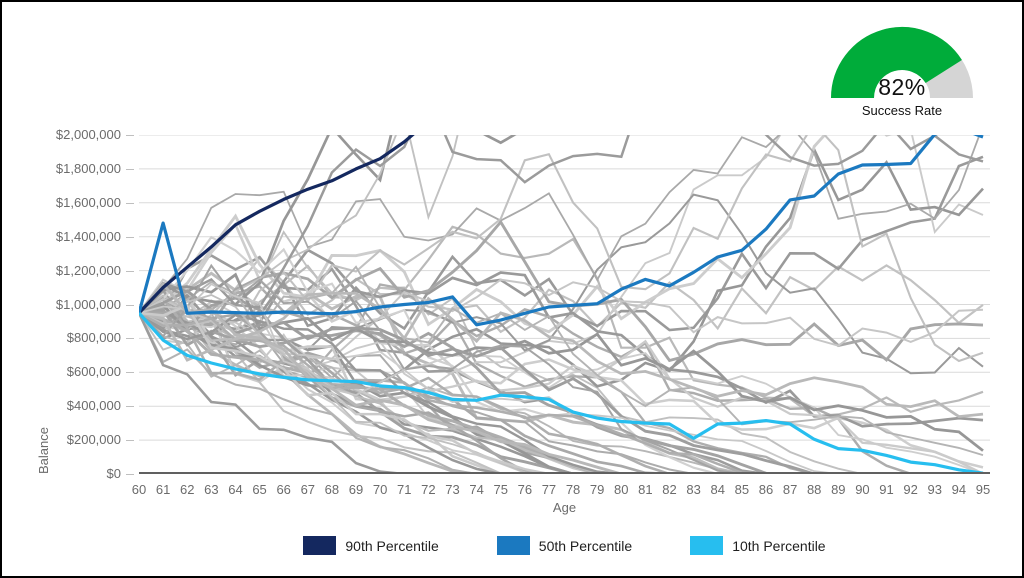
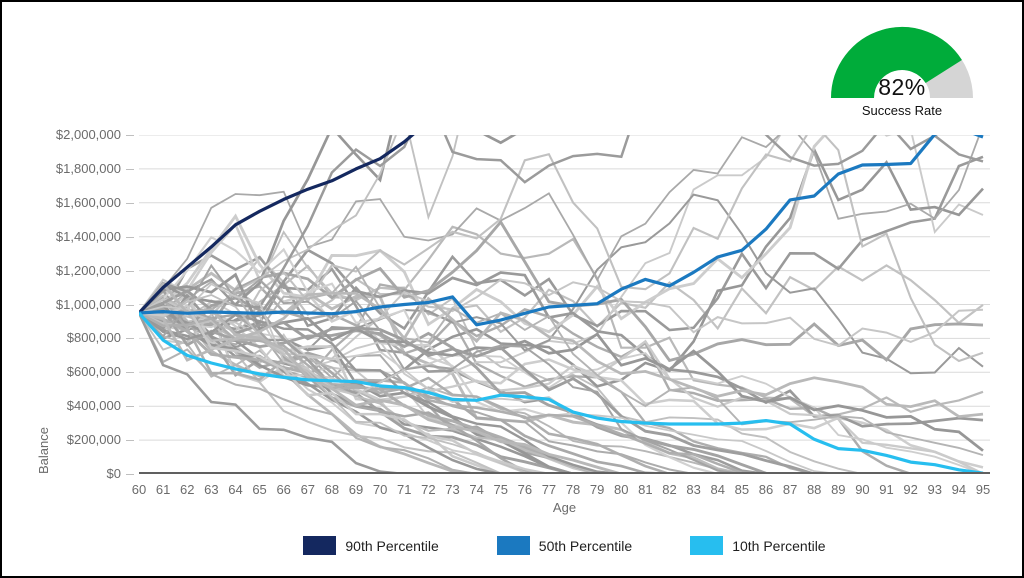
50th Percentile/61: $1480000 -> $960000
10th Percentile/83: $210000 -> $300000
